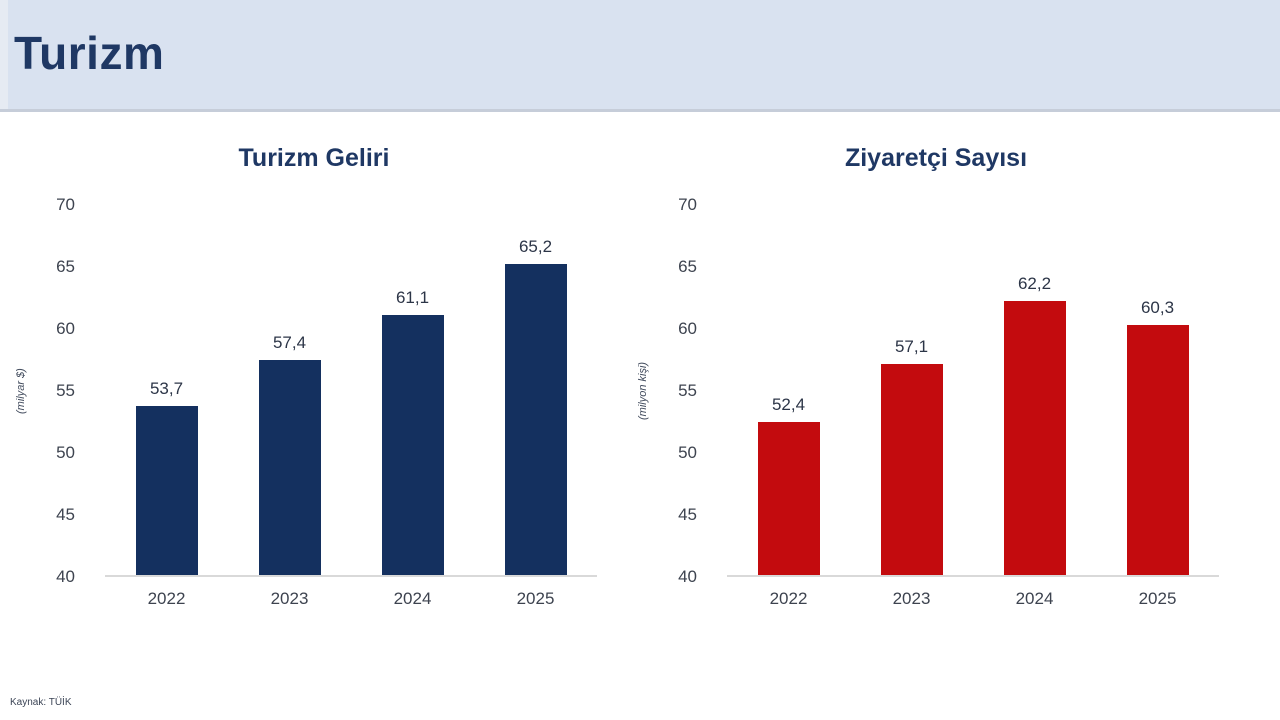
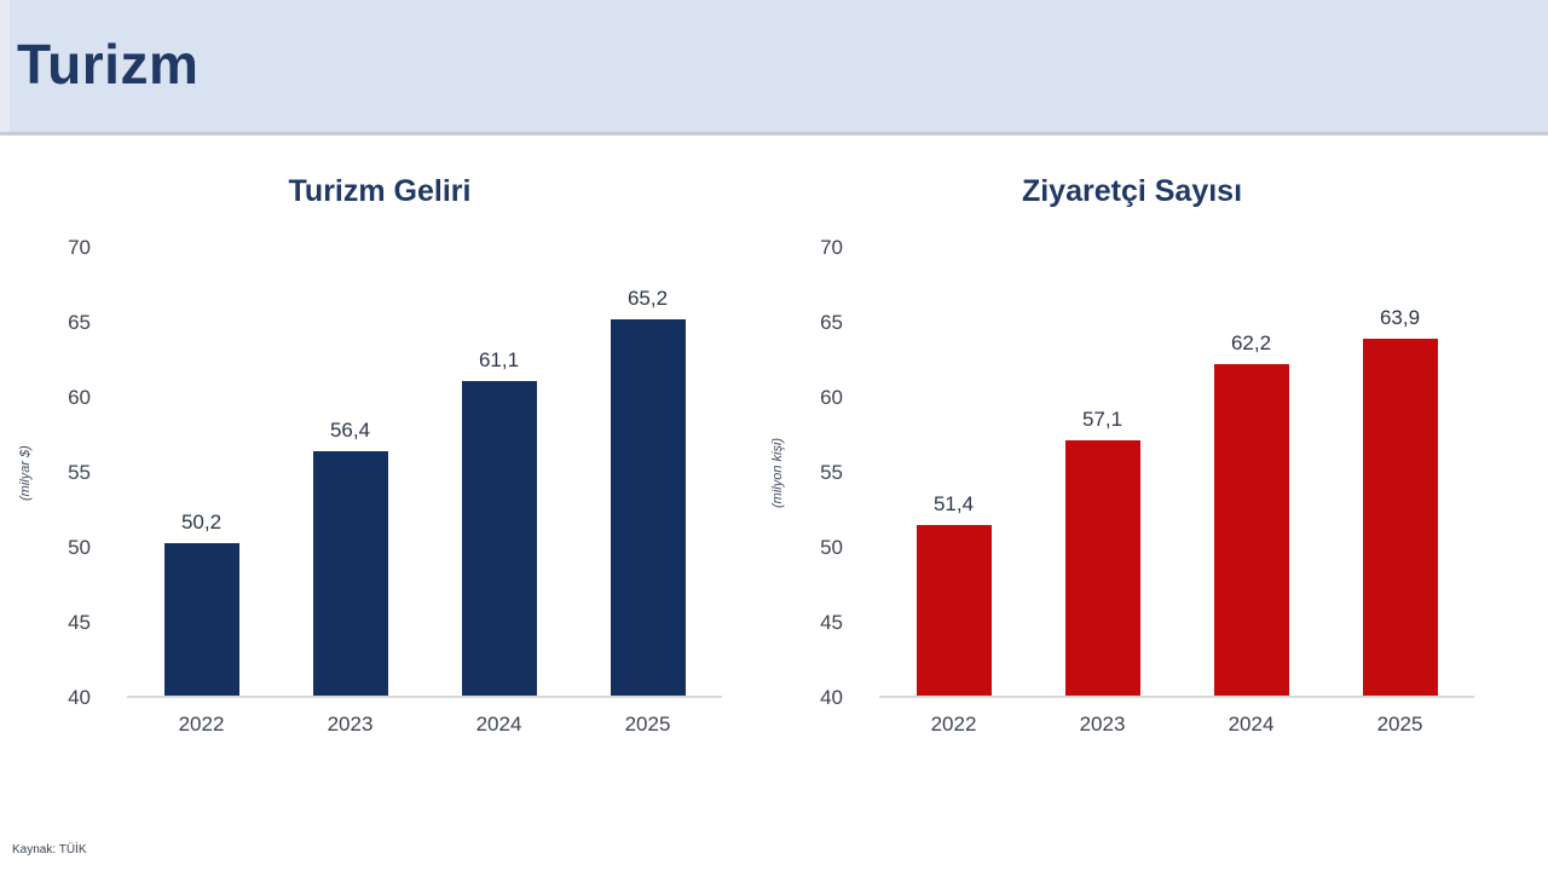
Turizm Geliri/2022: 53,7 -> 50,2
Turizm Geliri/2023: 57,4 -> 56,4
Ziyaretçi Sayısı/2022: 52,4 -> 51,4
Ziyaretçi Sayısı/2025: 60,3 -> 63,9
